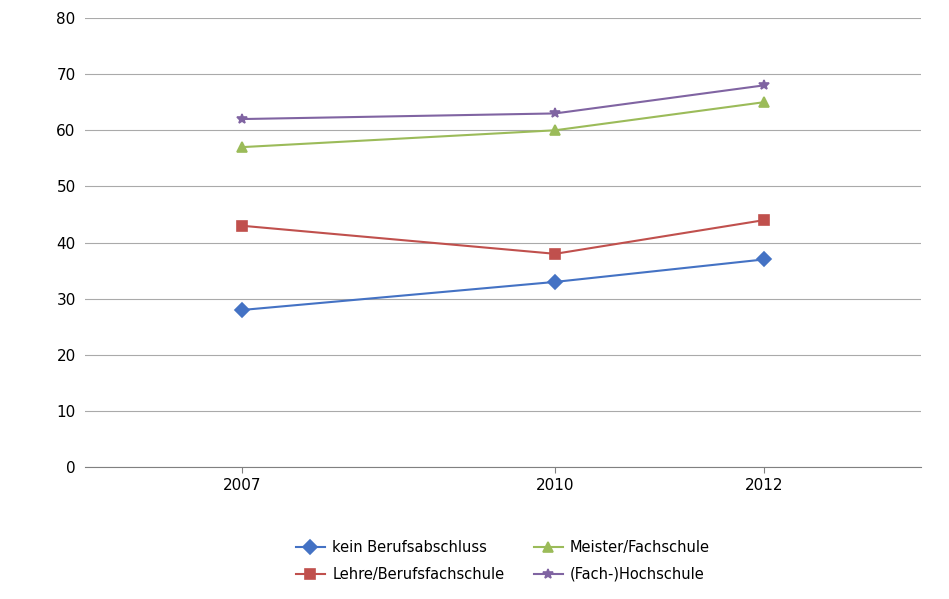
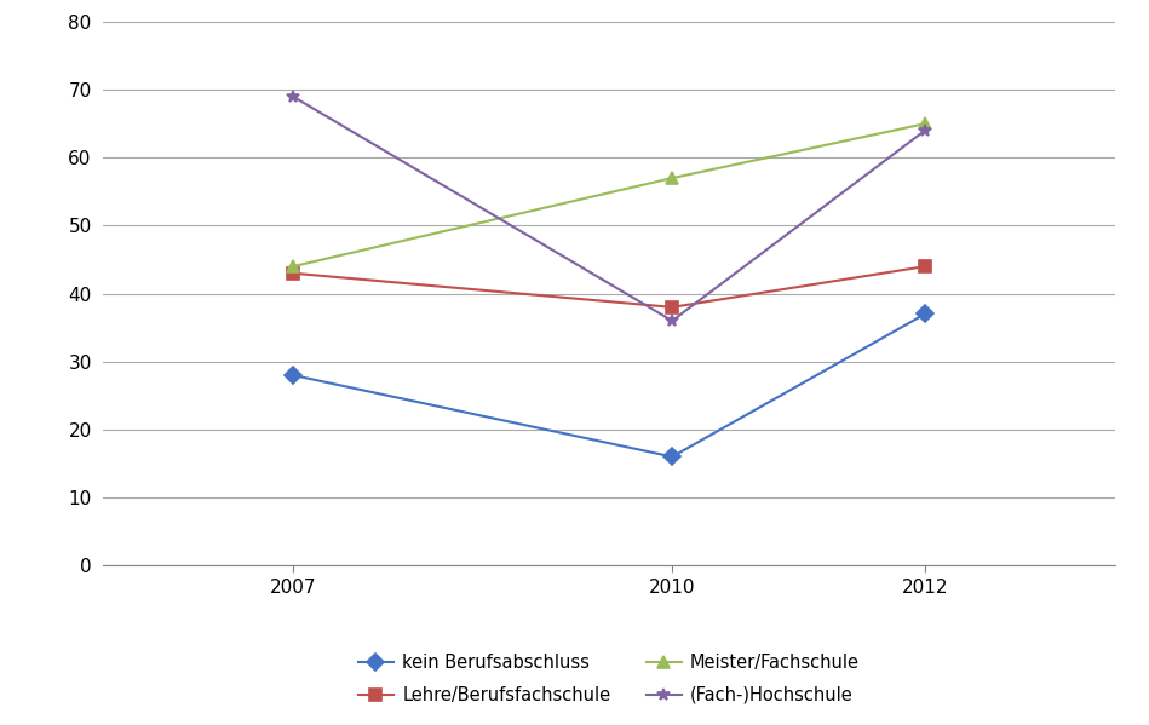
Meister/Fachschule/2007: 57 -> 44
(Fach-)Hochschule/2007: 62 -> 69
kein Berufsabschluss/2010: 33 -> 16
Meister/Fachschule/2010: 60 -> 57
(Fach-)Hochschule/2010: 63 -> 36
(Fach-)Hochschule/2012: 68 -> 64
